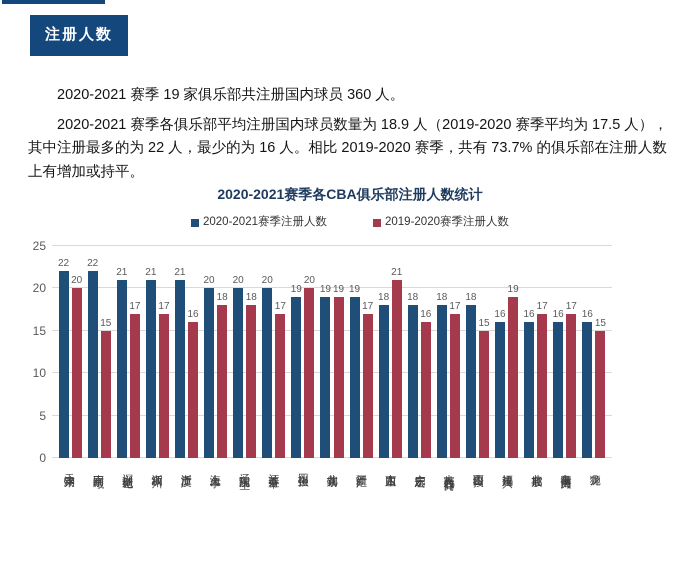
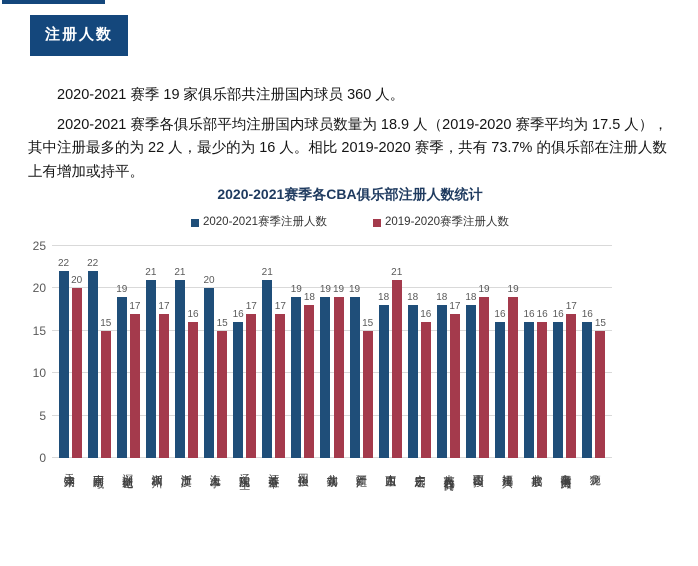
2020-2021赛季注册人数/深圳新世纪: 21 -> 19
2019-2020赛季注册人数/上海久事: 18 -> 15
2020-2021赛季注册人数/辽宁沈阳三生: 20 -> 16
2019-2020赛季注册人数/辽宁沈阳三生: 18 -> 17
2020-2021赛季注册人数/江苏肯帝亚: 20 -> 21
2019-2020赛季注册人数/四川金强: 20 -> 18
2019-2020赛季注册人数/新疆广汇: 17 -> 15
2019-2020赛季注册人数/山西国投: 15 -> 19
2019-2020赛季注册人数/北京控股: 17 -> 16
